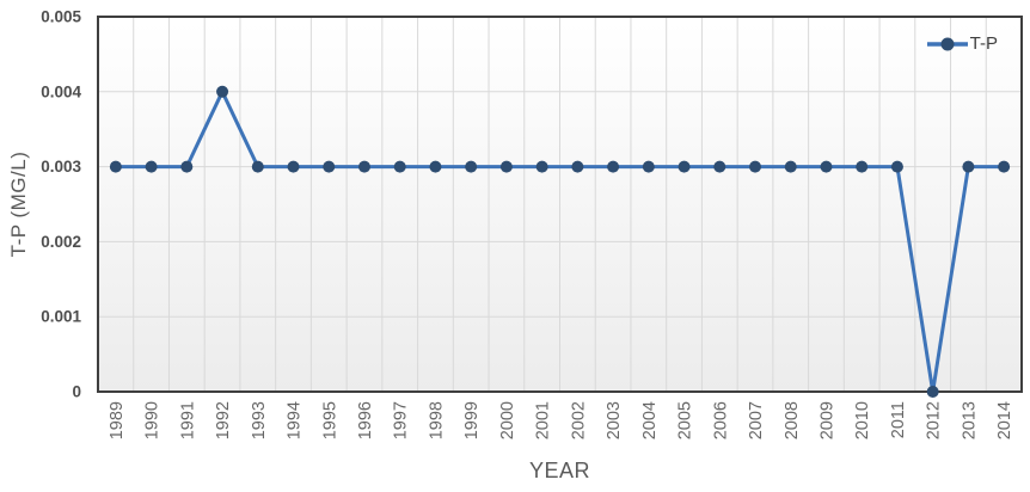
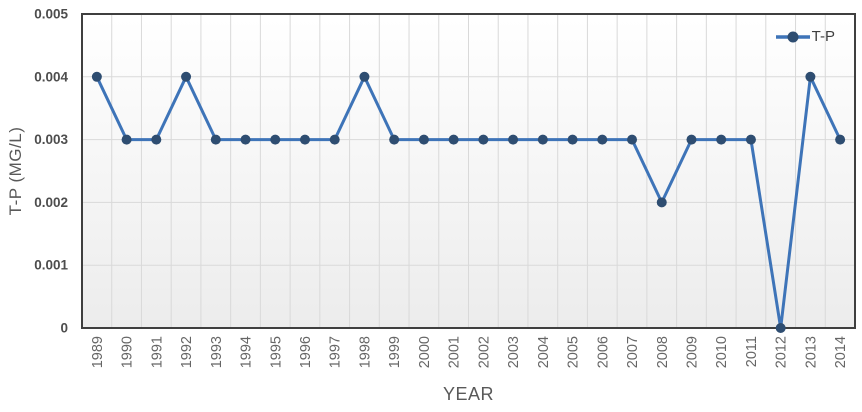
1989: 0.003 -> 0.004
1998: 0.003 -> 0.004
2008: 0.003 -> 0.002
2013: 0.003 -> 0.004
